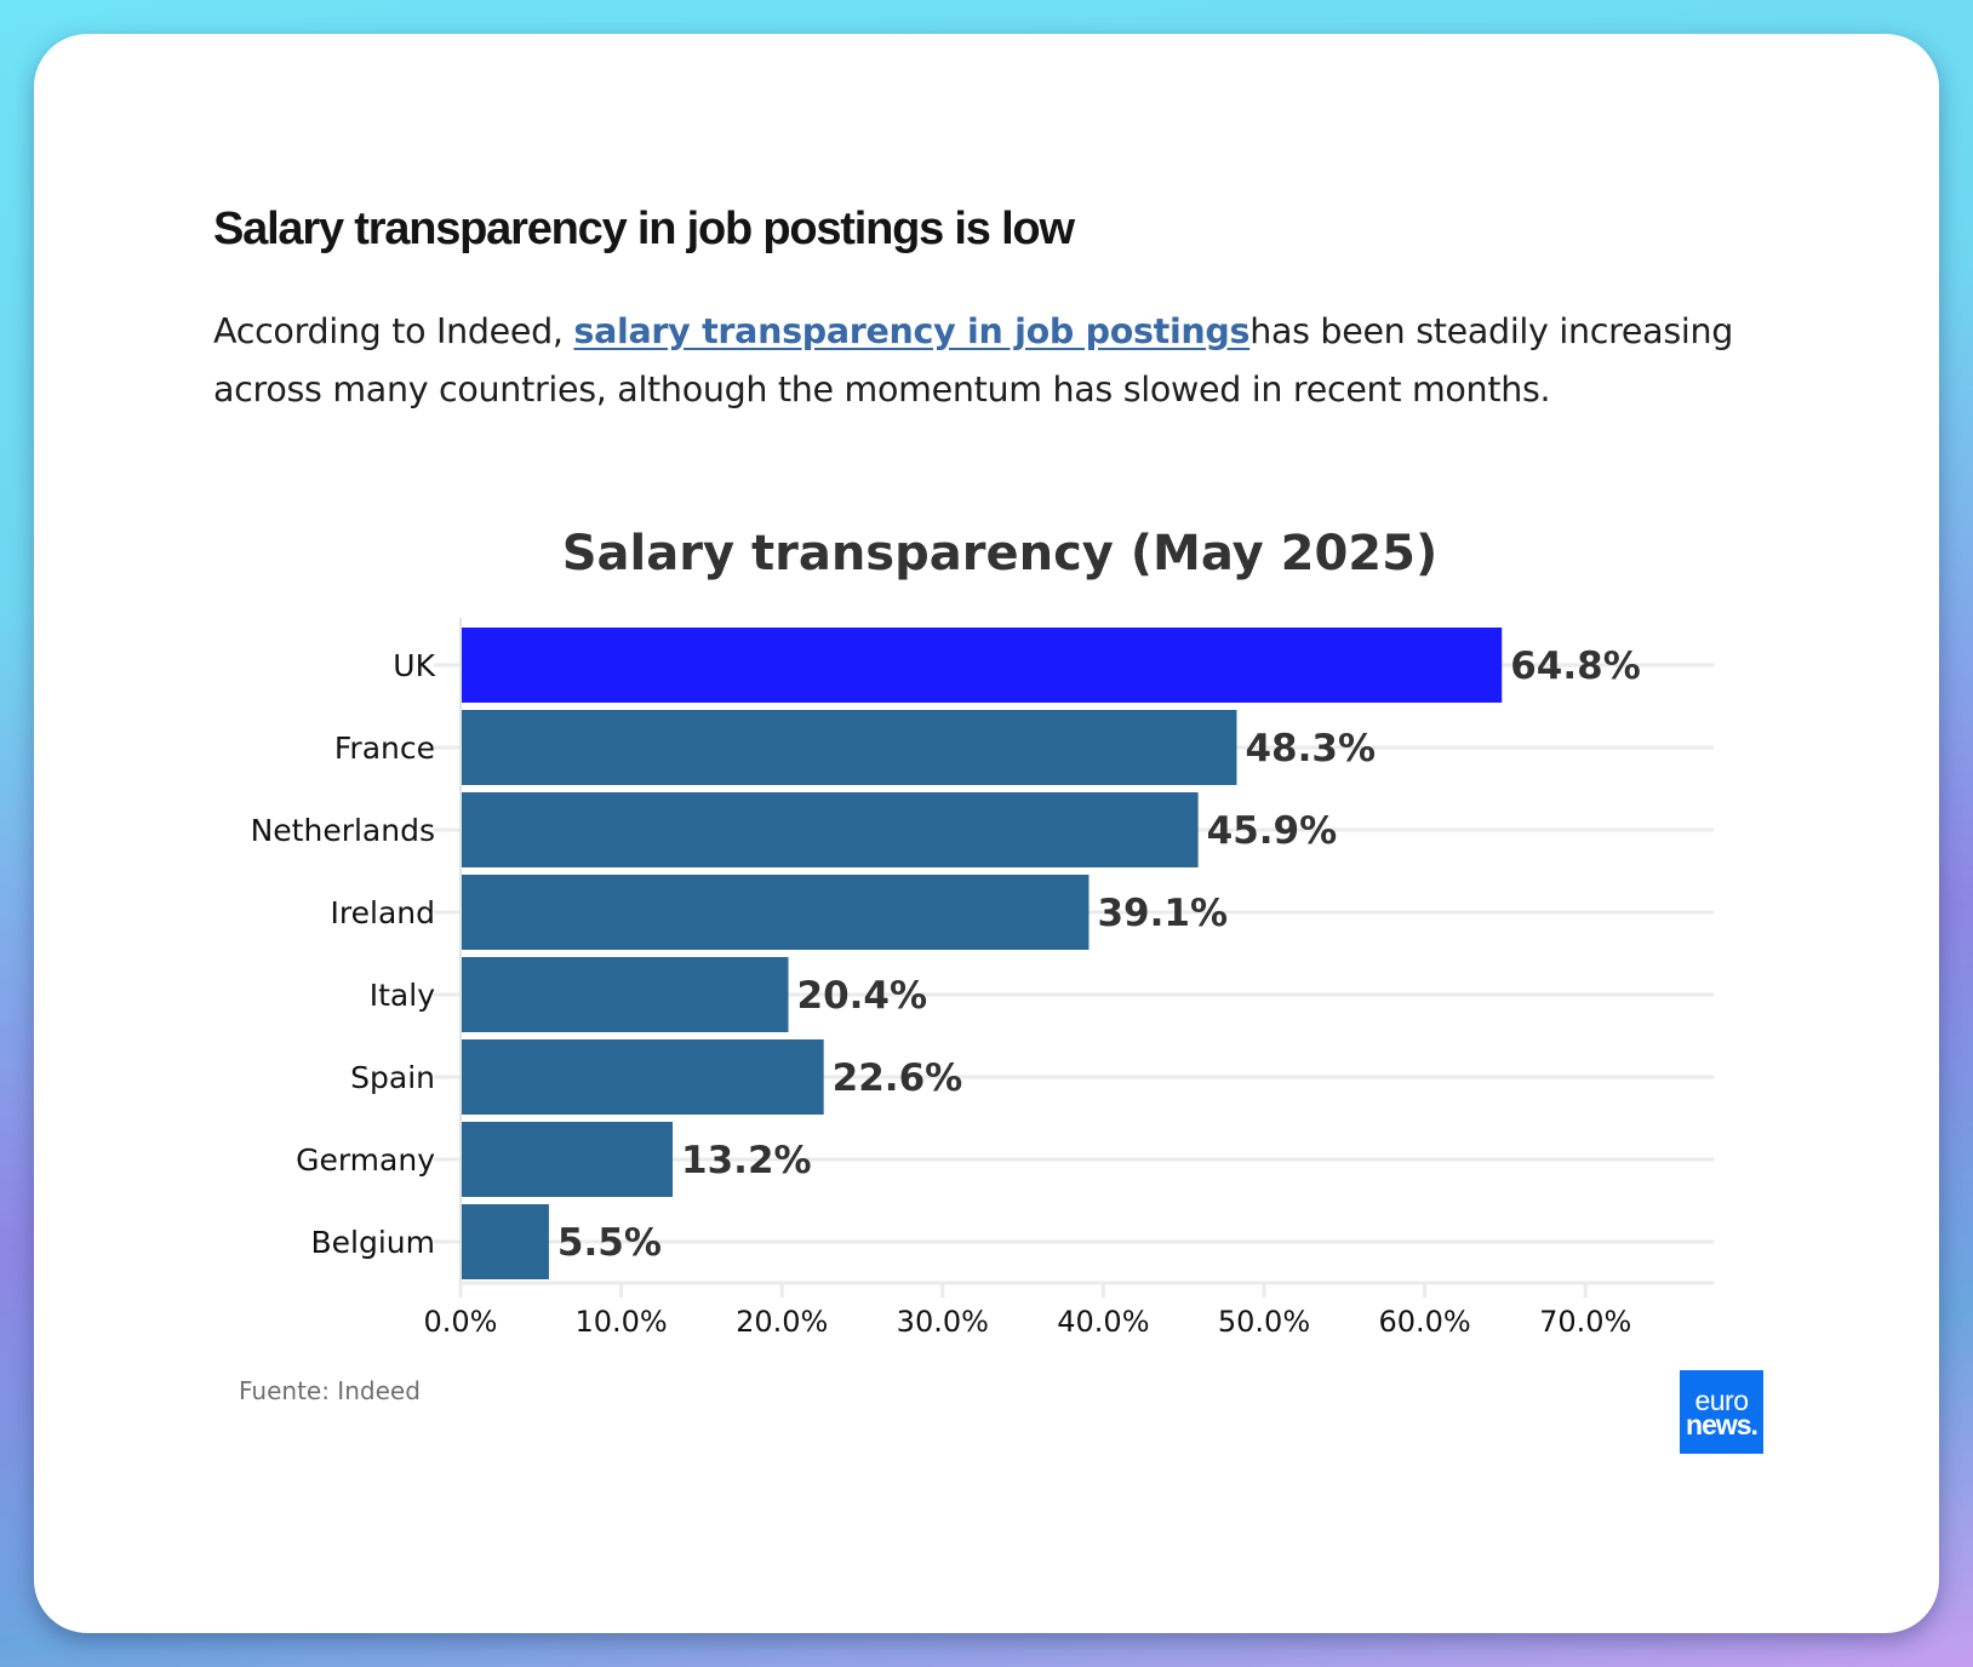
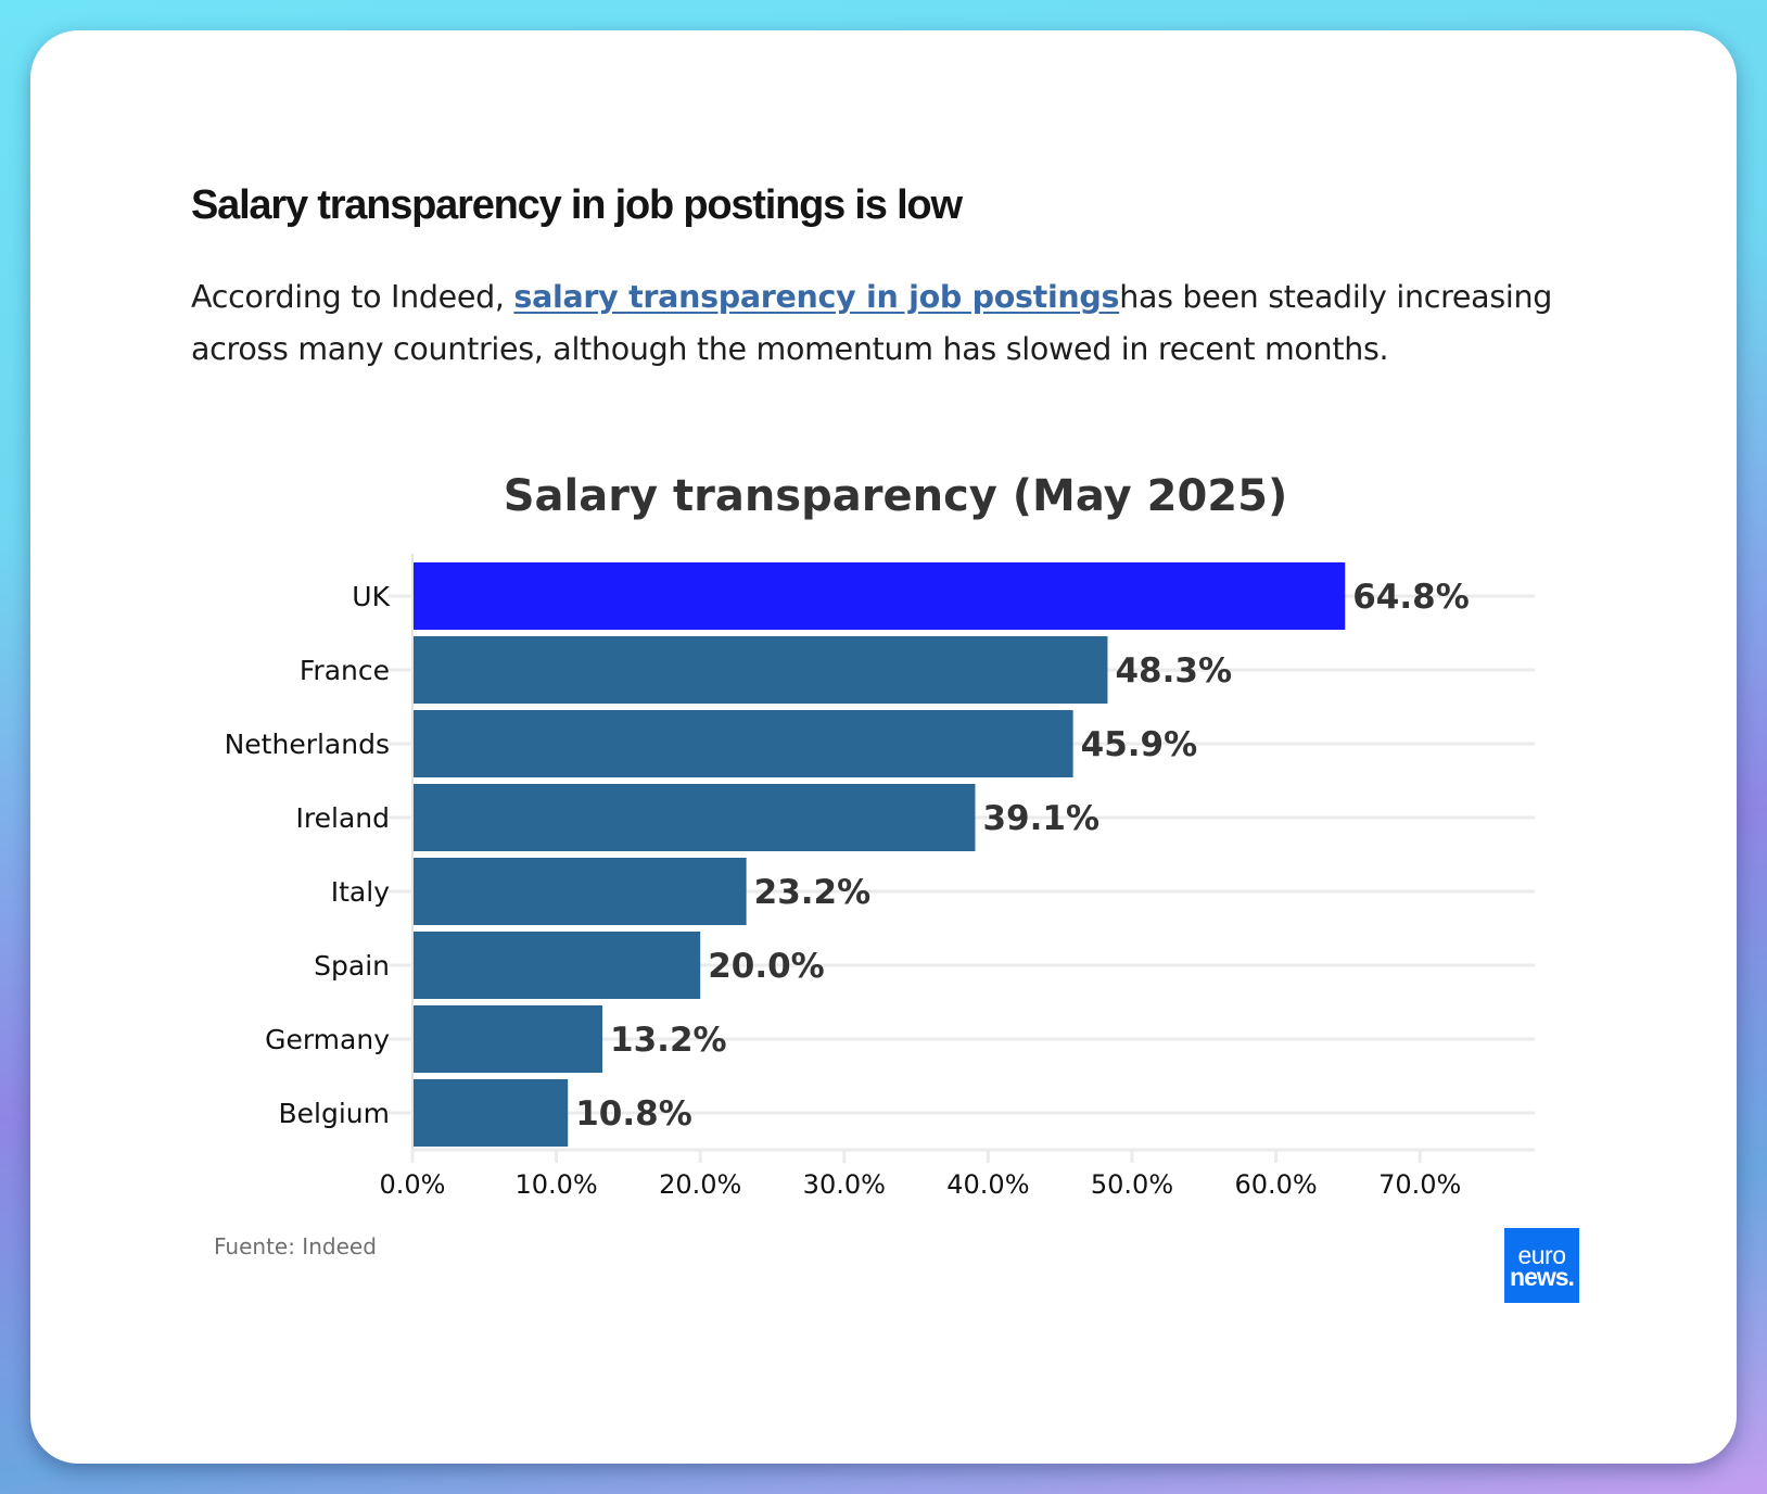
Italy: 20.4% -> 23.2%
Spain: 22.6% -> 20.0%
Belgium: 5.5% -> 10.8%
